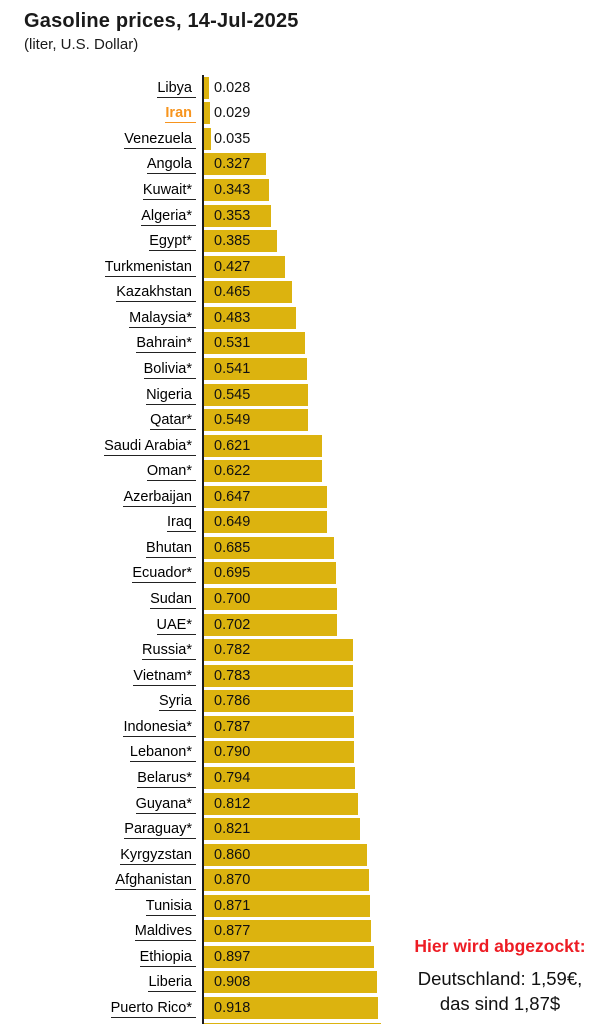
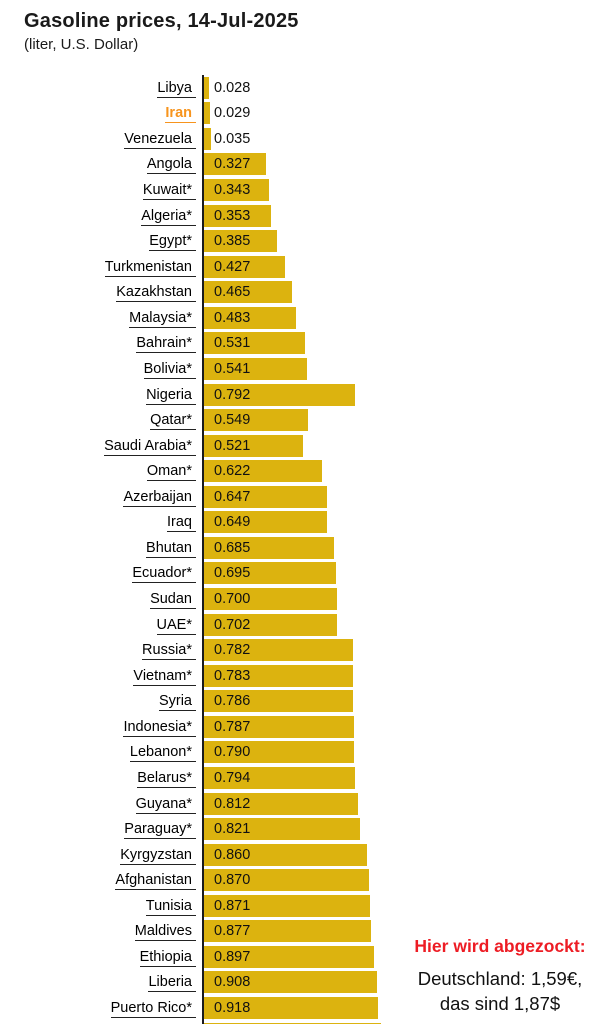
Nigeria: 0.545 -> 0.792
Saudi Arabia*: 0.621 -> 0.521
